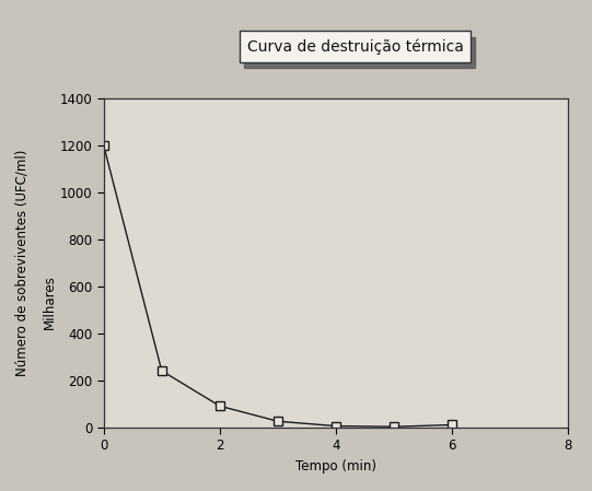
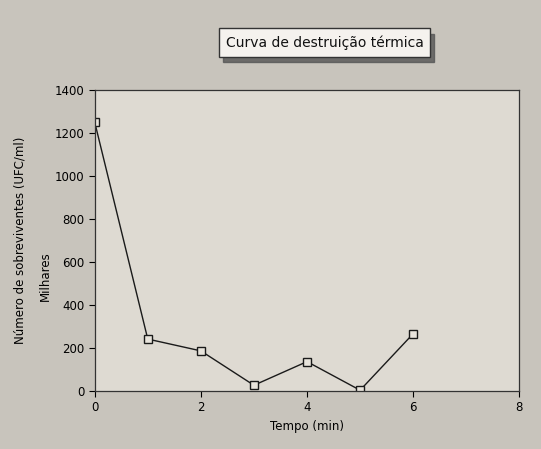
0: 1200 -> 1250
2: 90 -> 185
4: 5 -> 135
6: 10 -> 265
